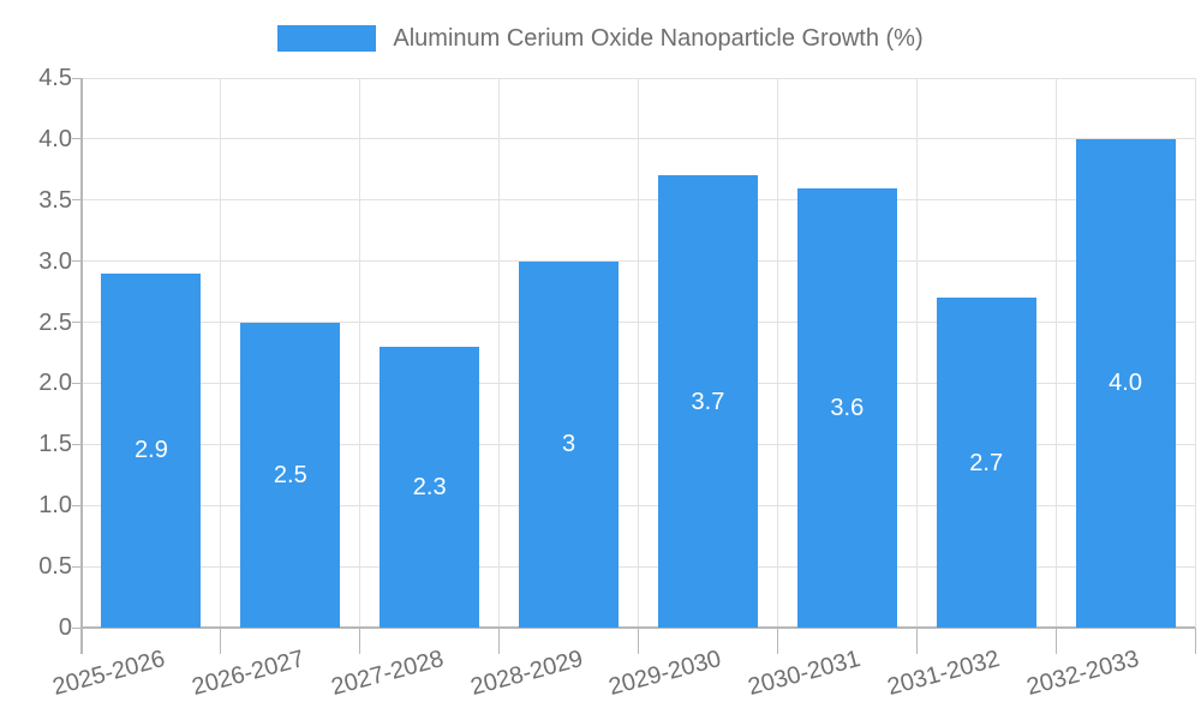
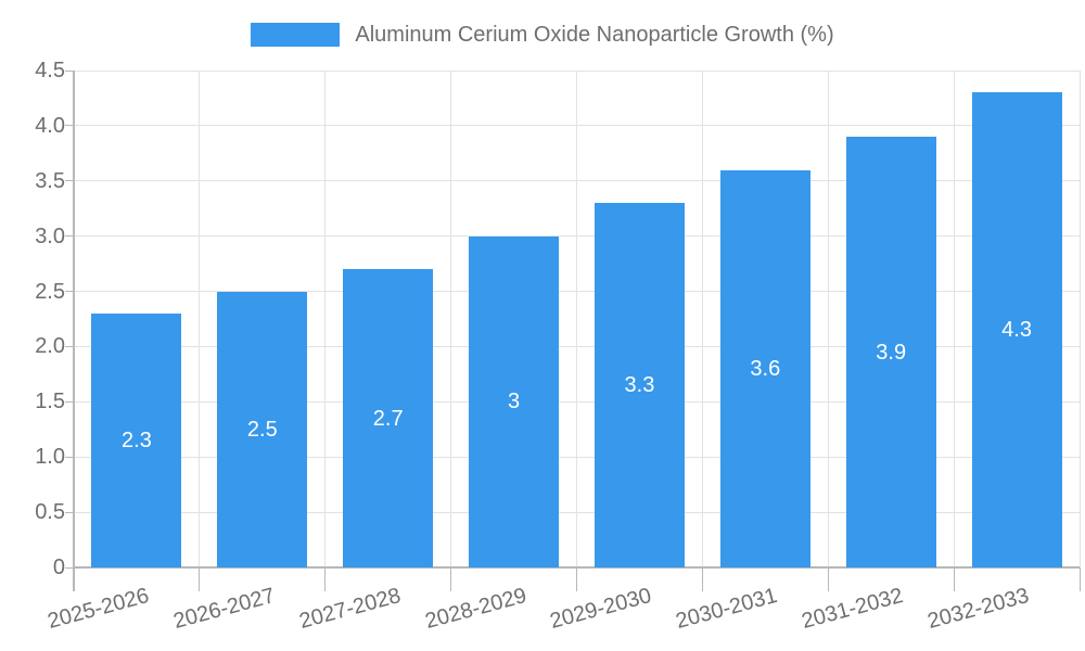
2025-2026: 2.9 -> 2.3
2027-2028: 2.3 -> 2.7
2029-2030: 3.7 -> 3.3
2031-2032: 2.7 -> 3.9
2032-2033: 4.0 -> 4.3
